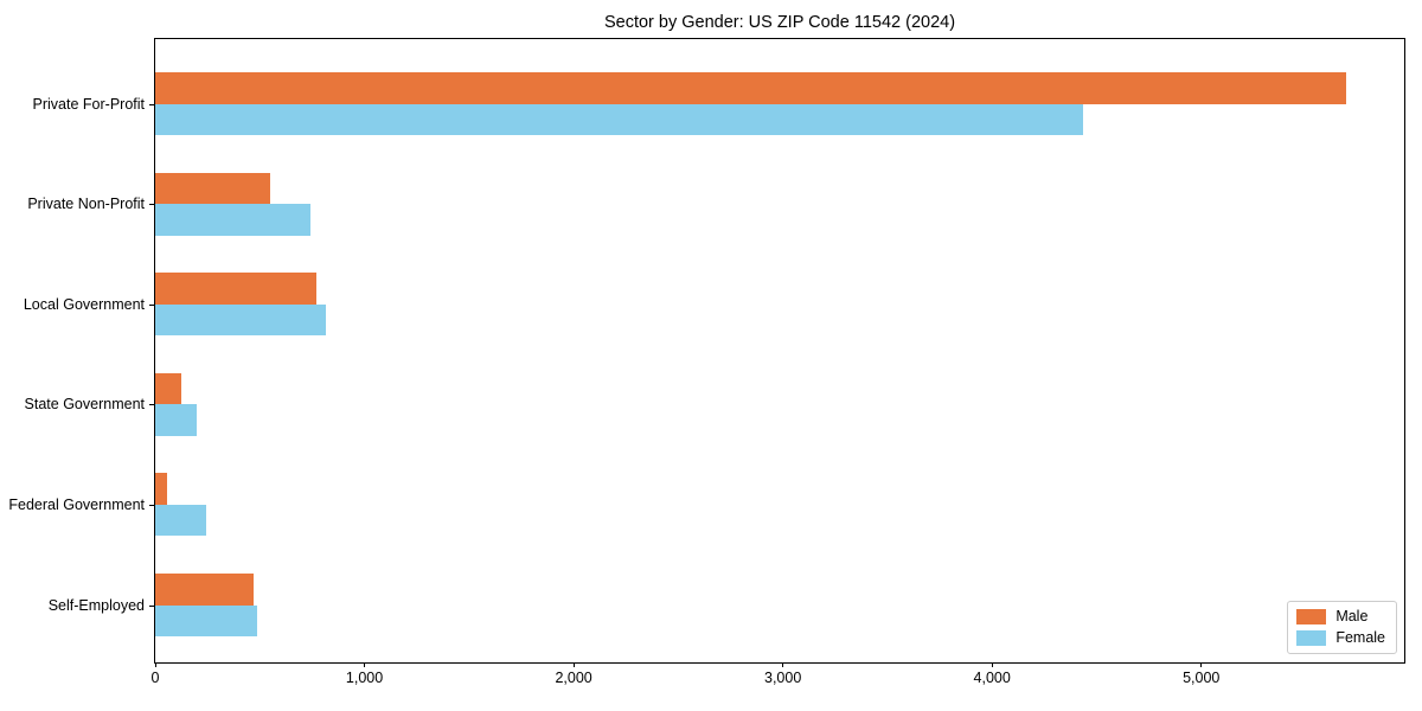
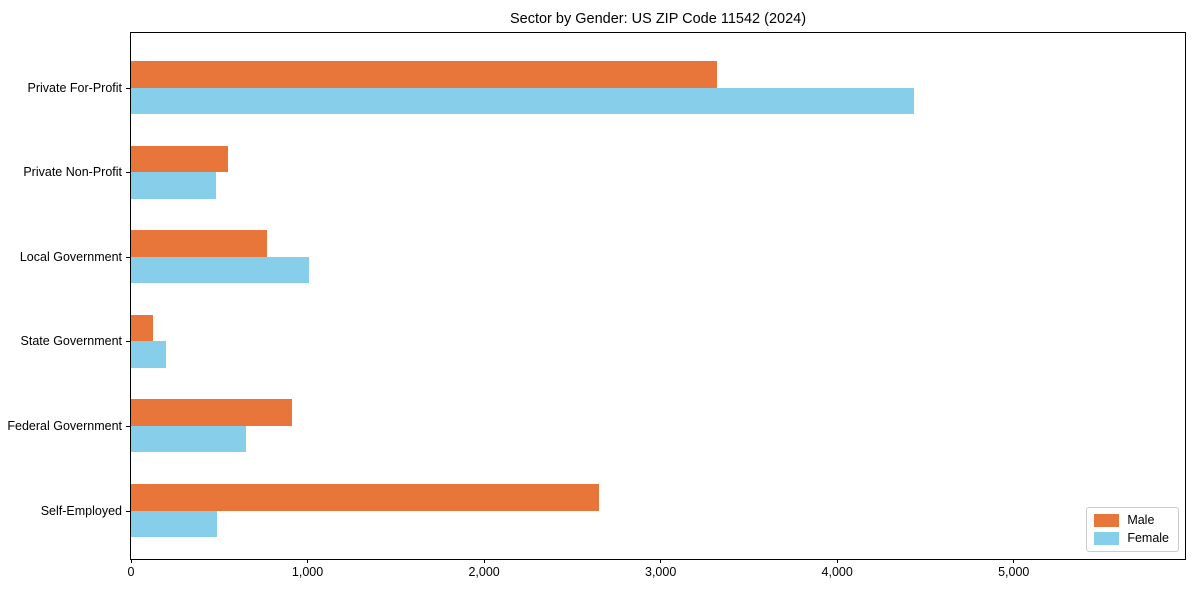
Male/Private For-Profit: 5690 -> 3320
Female/Private Non-Profit: 740 -> 480
Female/Local Government: 820 -> 1010
Male/Federal Government: 60 -> 910
Female/Federal Government: 240 -> 650
Male/Self-Employed: 470 -> 2650
